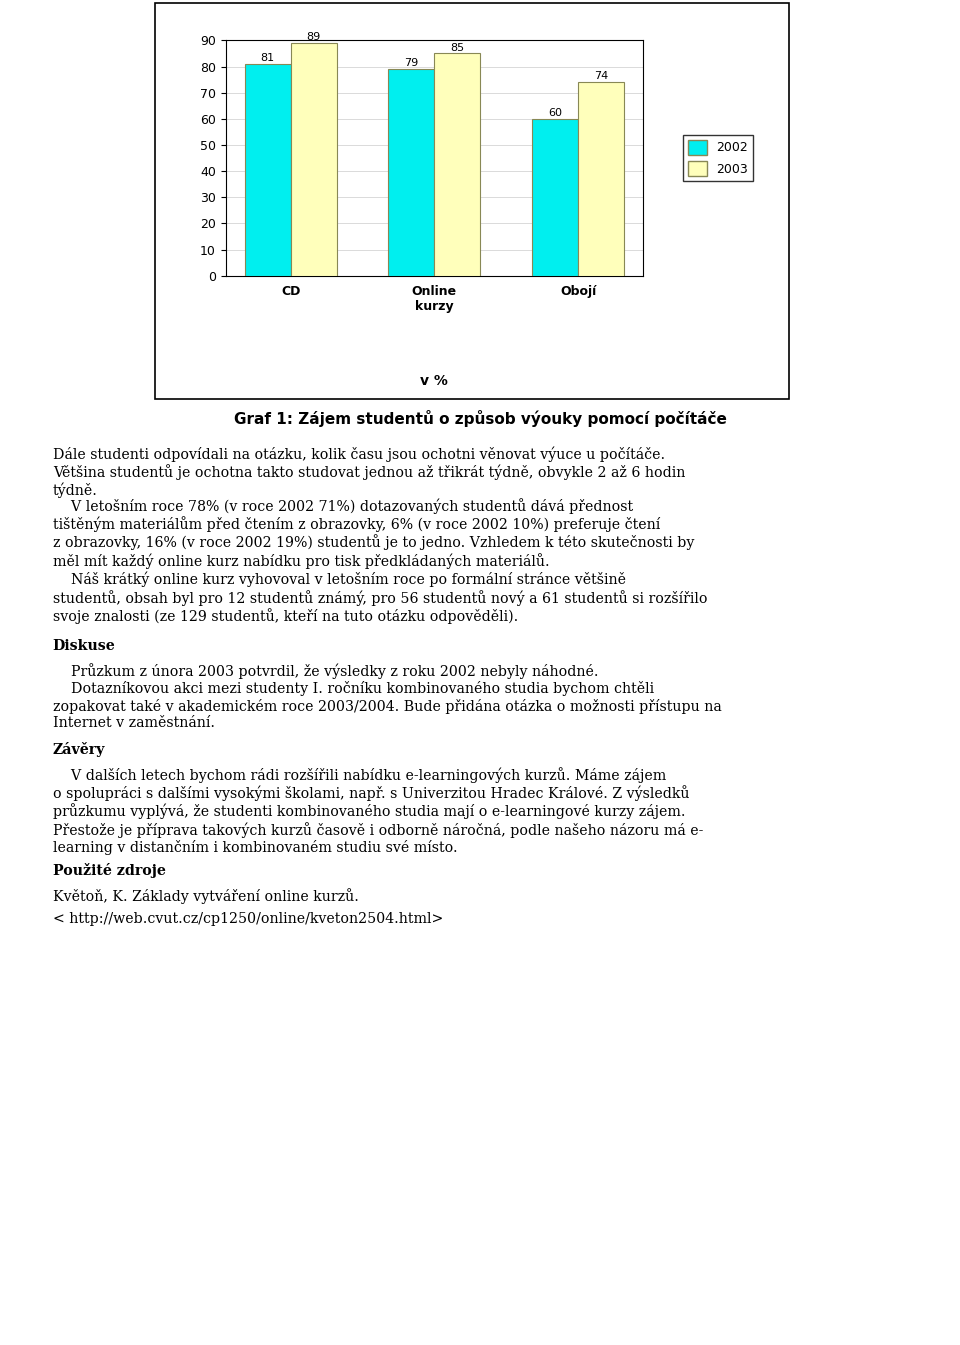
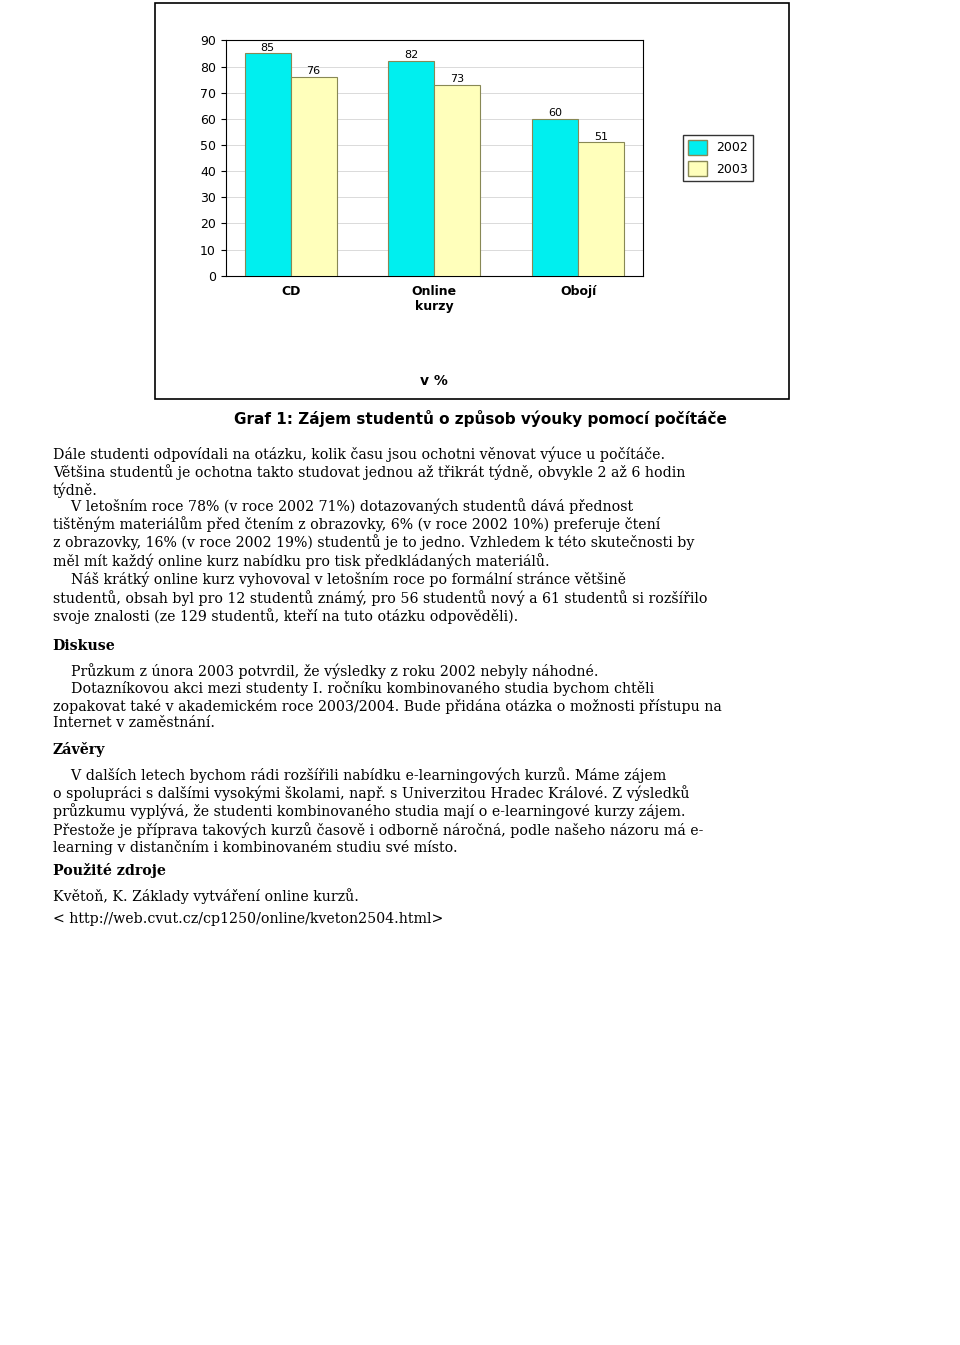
2002/CD: 81 -> 85
2003/CD: 89 -> 76
2002/Online kurzy: 79 -> 82
2003/Online kurzy: 85 -> 73
2003/Obojí: 74 -> 51
